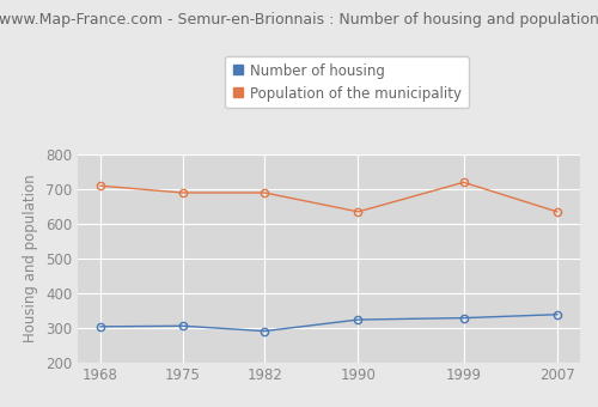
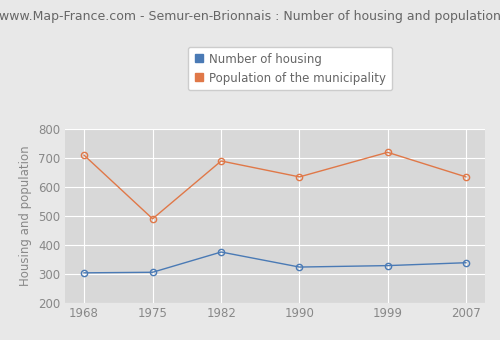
Population of the municipality/1975: 690 -> 490
Number of housing/1982: 290 -> 375
